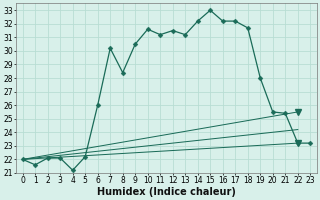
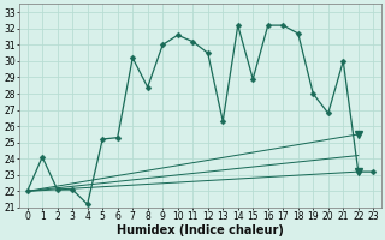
1: 21.6 -> 24.1
5: 22.2 -> 25.2
6: 26.0 -> 25.3
9: 30.5 -> 31.0
12: 31.5 -> 30.5
13: 31.2 -> 26.3
15: 33.0 -> 28.9
20: 25.5 -> 26.8
21: 25.4 -> 30.0
